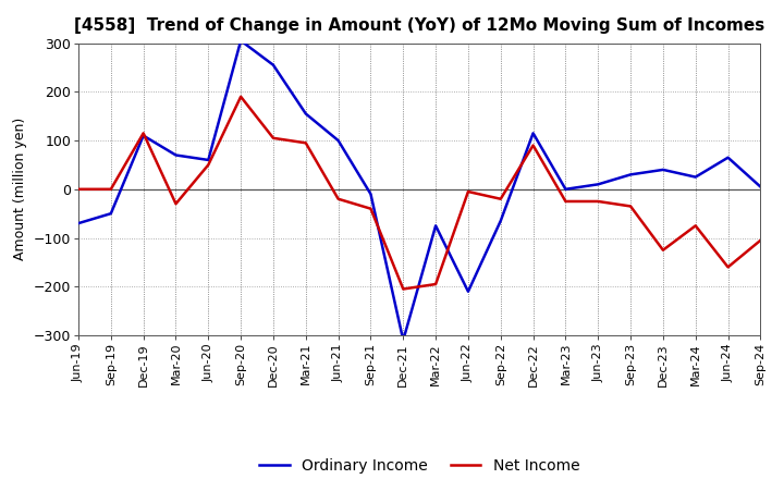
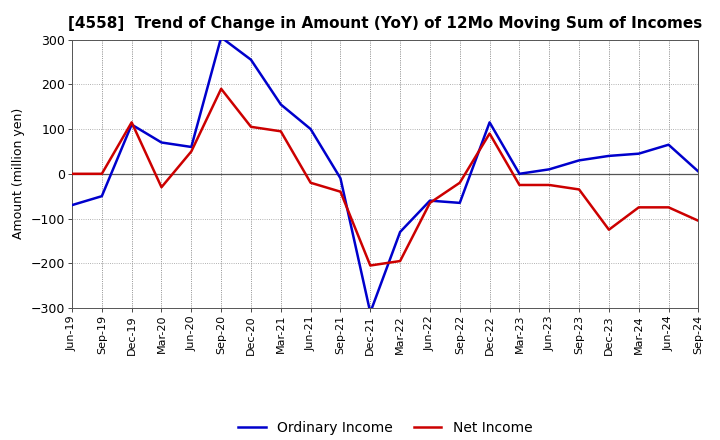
Ordinary Income/Mar-22: -75 -> -130
Ordinary Income/Jun-22: -210 -> -60
Net Income/Jun-22: -5 -> -65
Ordinary Income/Mar-24: 25 -> 45
Net Income/Jun-24: -160 -> -75
